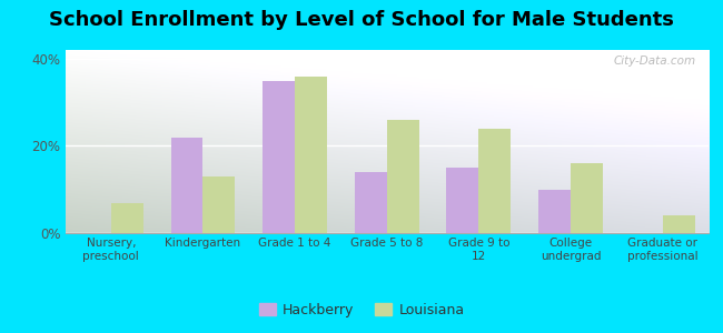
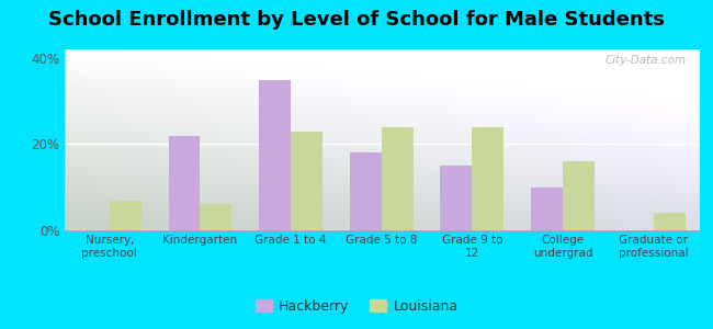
Louisiana/Kindergarten: 13% -> 6%
Louisiana/Grade 1 to 4: 36% -> 23%
Hackberry/Grade 5 to 8: 14% -> 18%
Louisiana/Grade 5 to 8: 26% -> 24%
